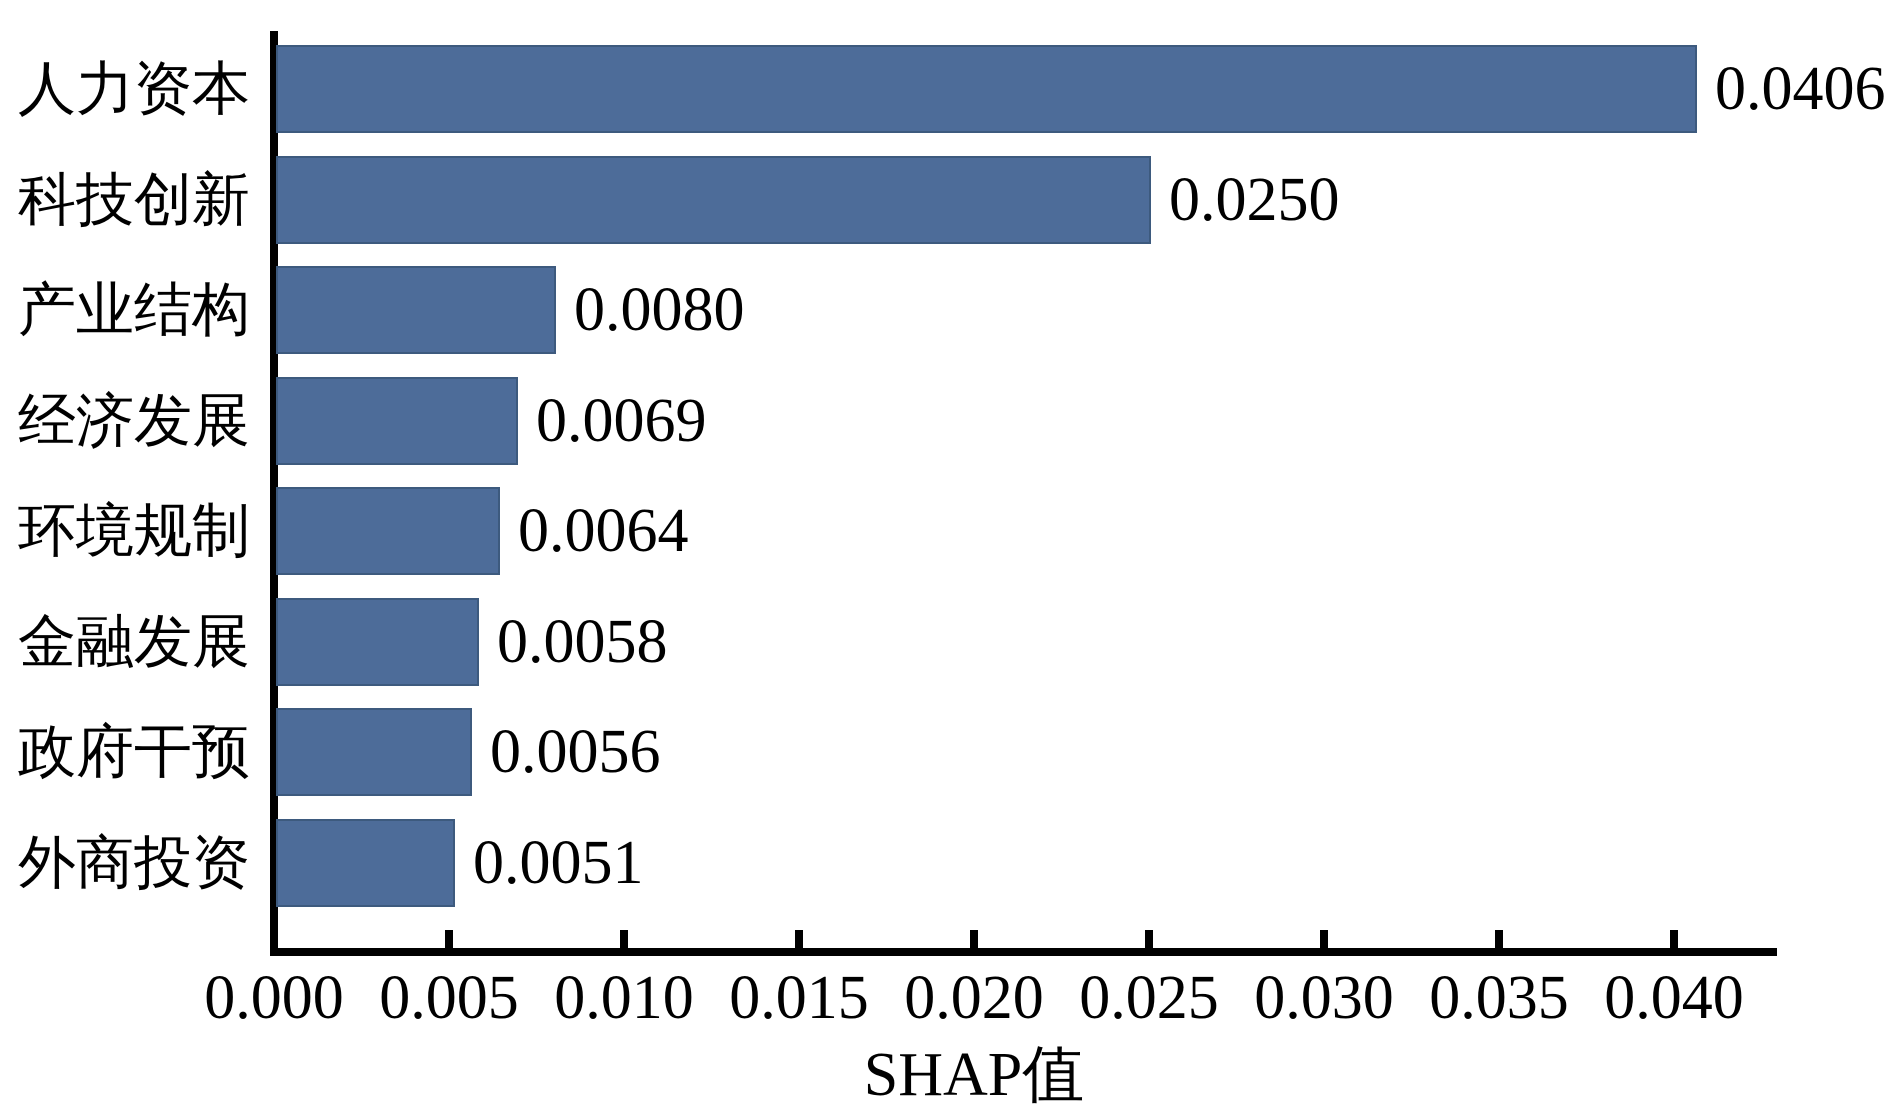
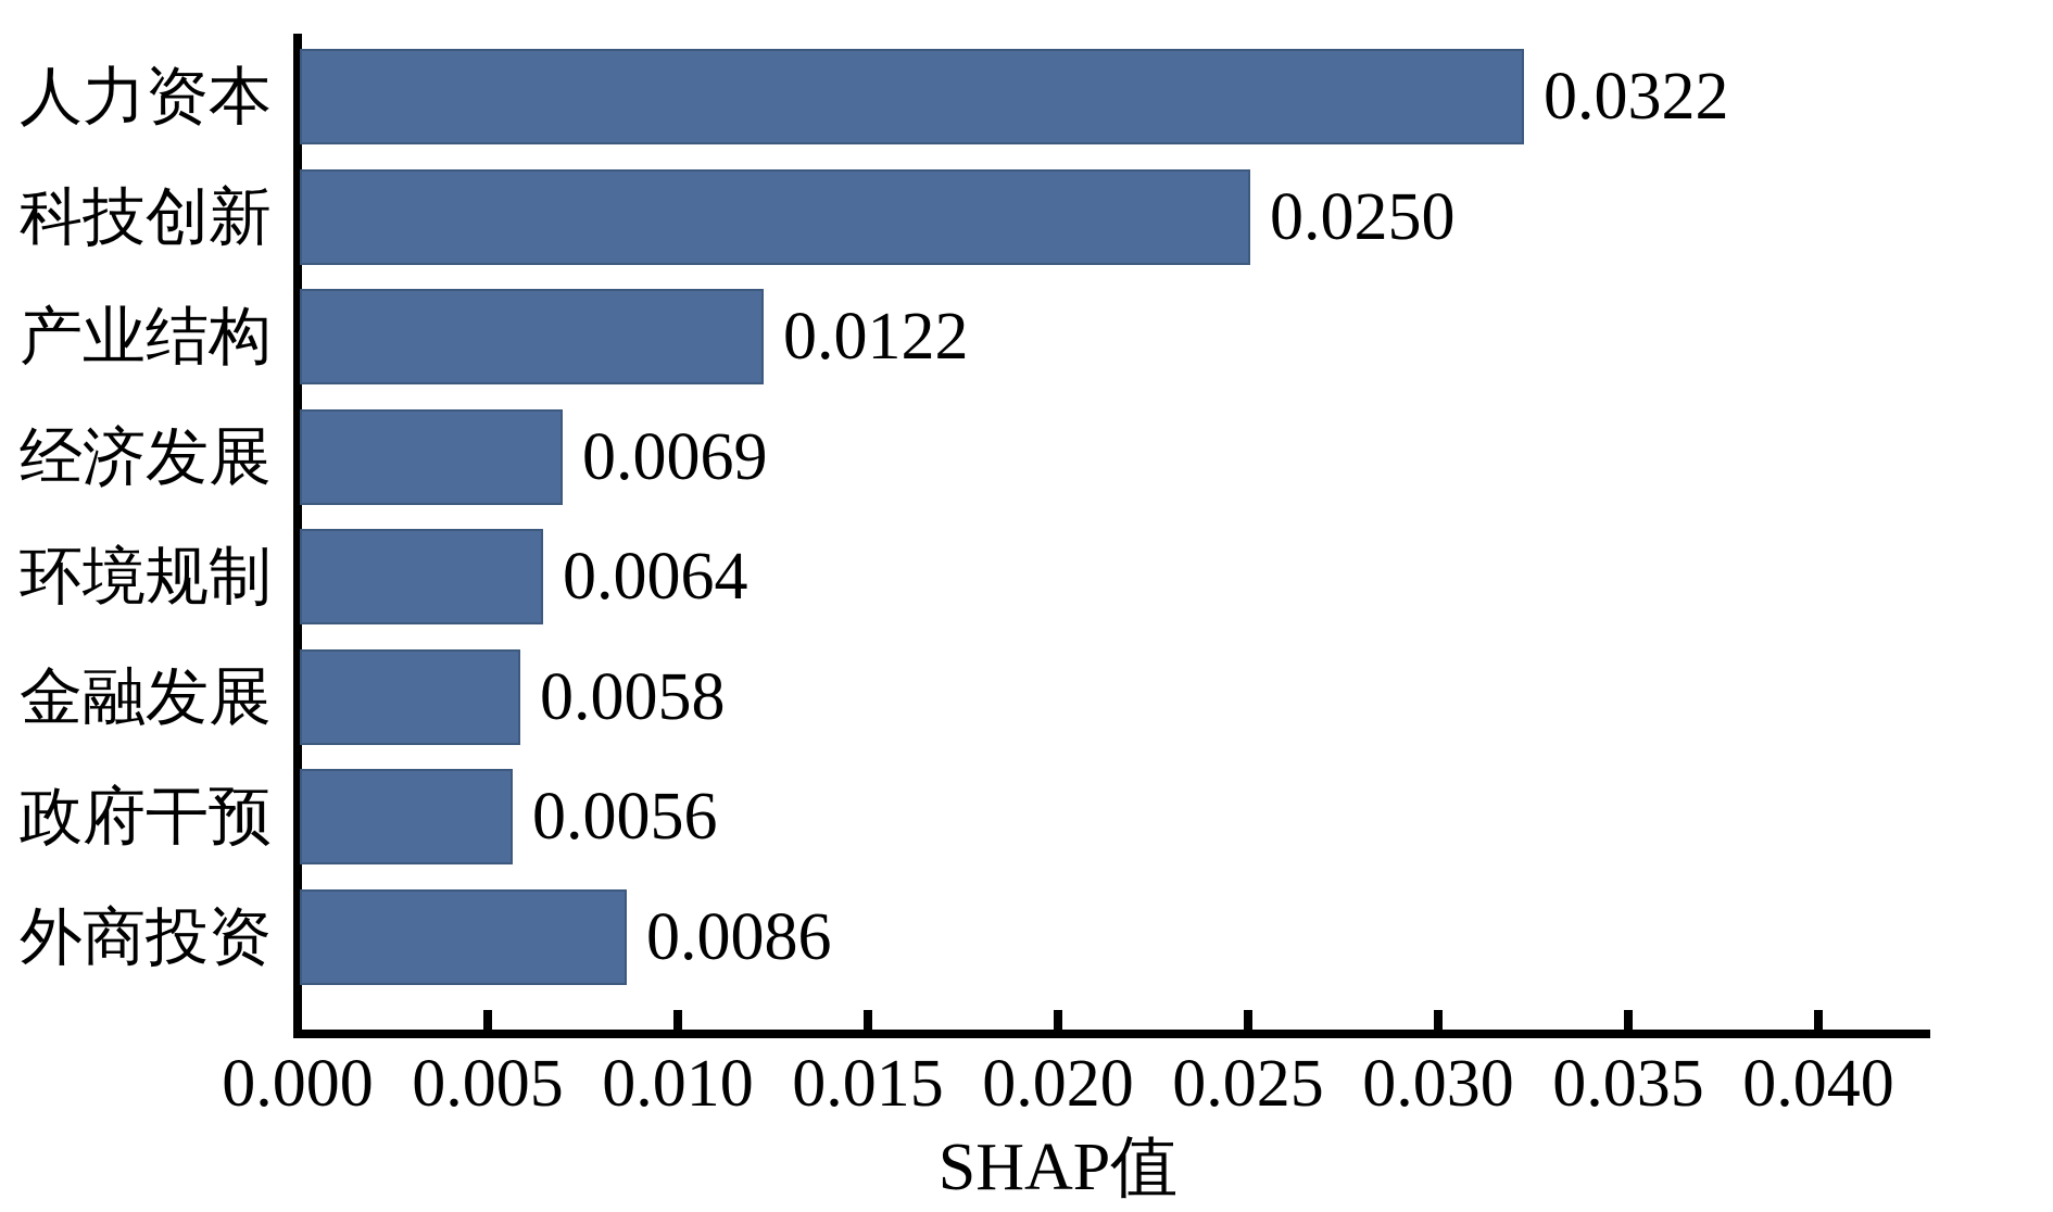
人力资本: 0.0406 -> 0.0322
产业结构: 0.0080 -> 0.0122
外商投资: 0.0051 -> 0.0086
